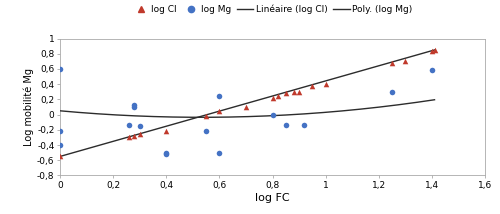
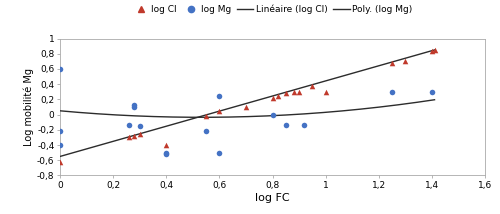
log Cl/0: -0,55 -> -0,62
log Cl/0,4: -0,22 -> -0,40
log Cl/1: 0,40 -> 0,30
log Mg/1,4: 0,58 -> 0,30
